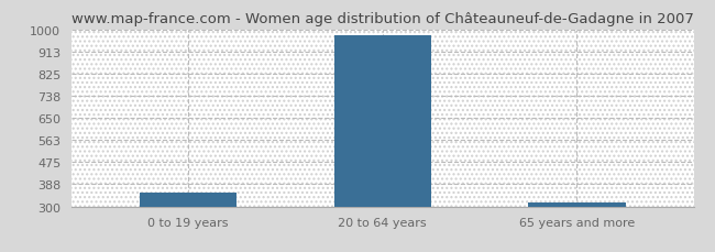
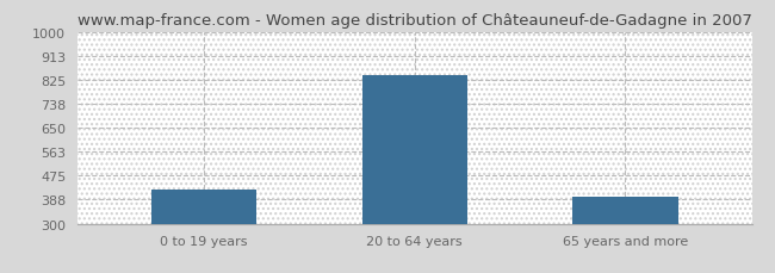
0 to 19 years: 355 -> 425
20 to 64 years: 975 -> 840
65 years and more: 315 -> 400
